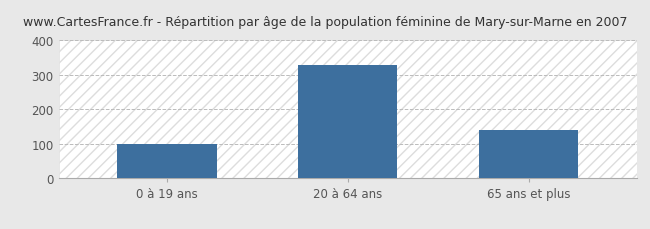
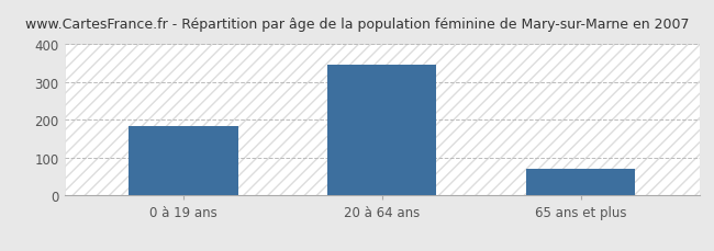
0 à 19 ans: 100 -> 185
20 à 64 ans: 330 -> 345
65 ans et plus: 140 -> 70
